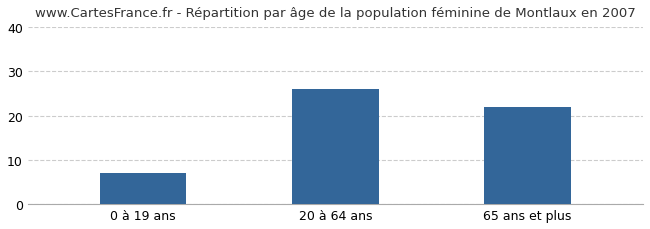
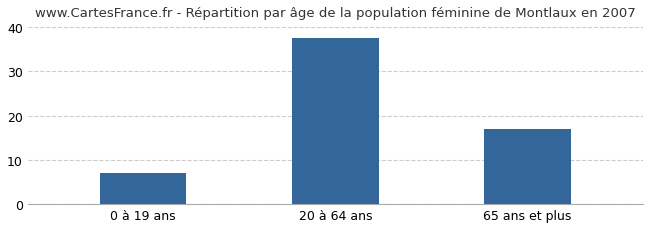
20 à 64 ans: 26.0 -> 37.5
65 ans et plus: 22.0 -> 17.0
